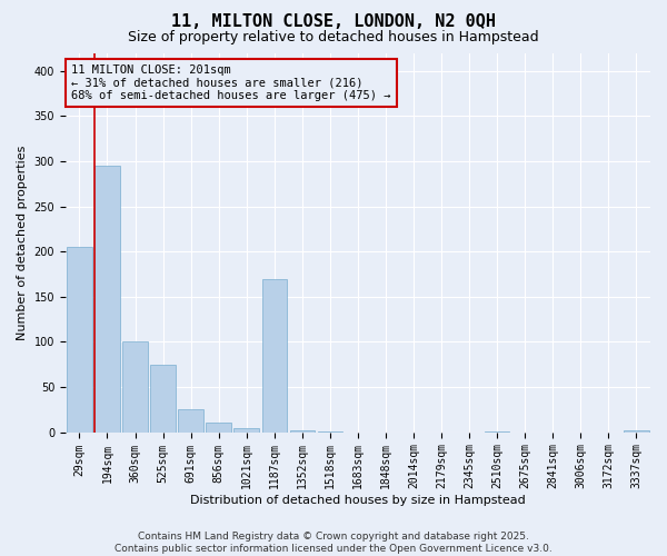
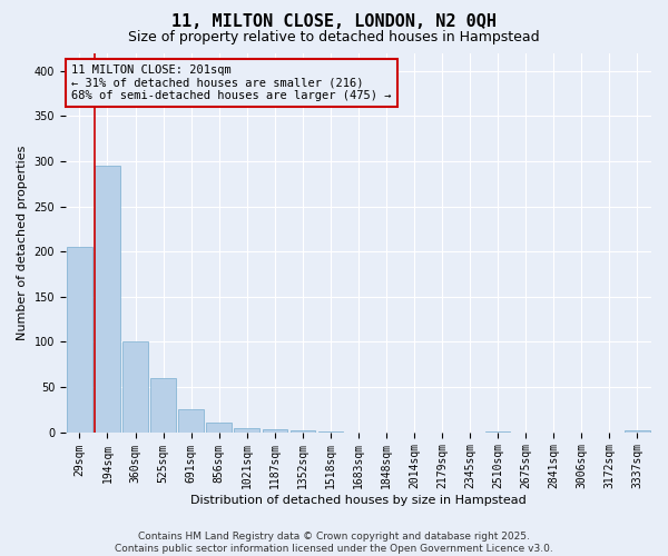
525sqm: 74 -> 60
1187sqm: 170 -> 3
